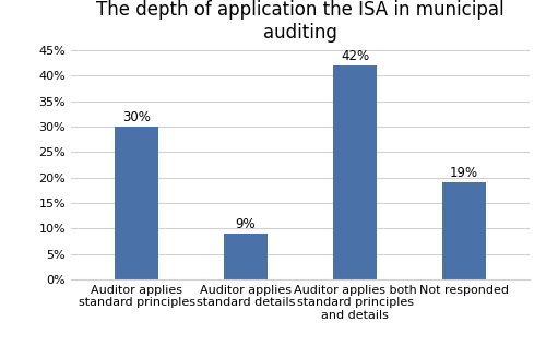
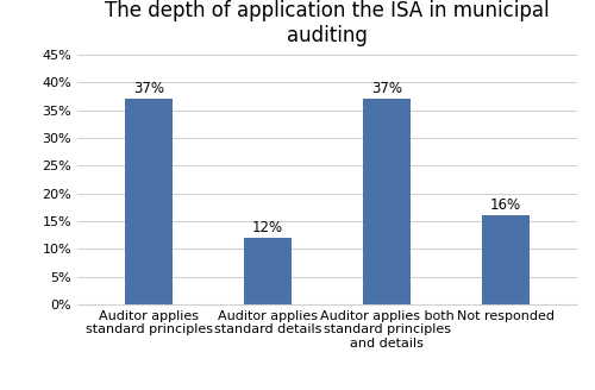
Auditor applies standard principles: 30% -> 37%
Auditor applies standard details: 9% -> 12%
Auditor applies both standard principles and details: 42% -> 37%
Not responded: 19% -> 16%
